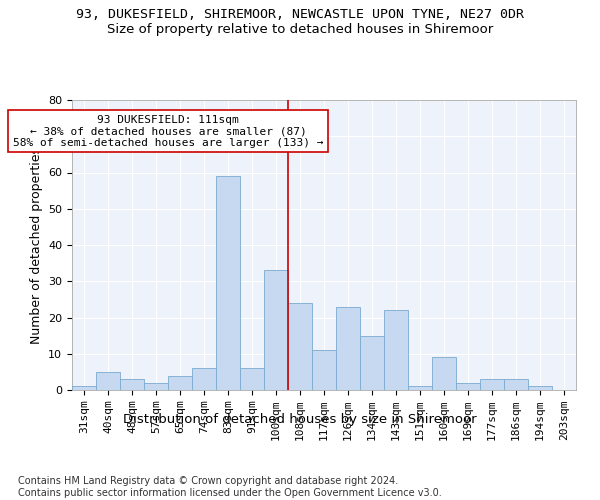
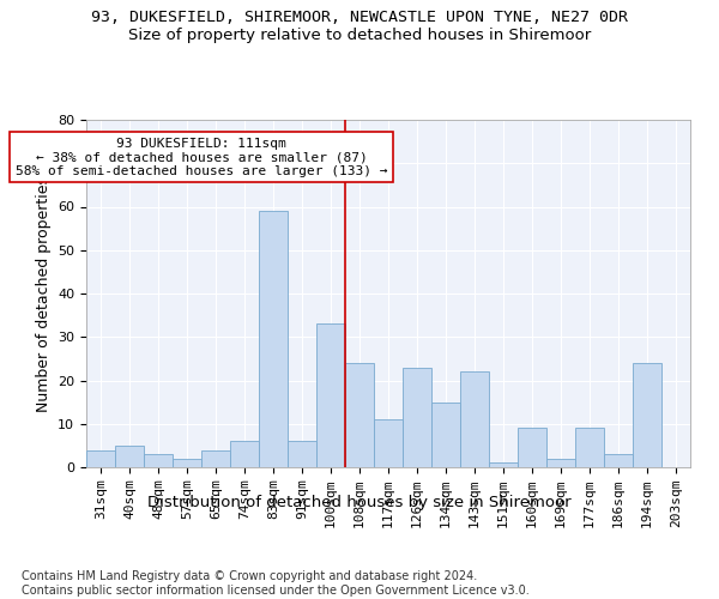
31sqm: 1 -> 4
177sqm: 3 -> 9
194sqm: 1 -> 24
